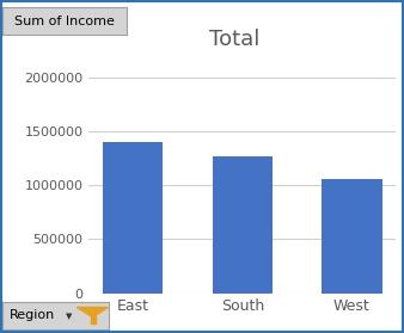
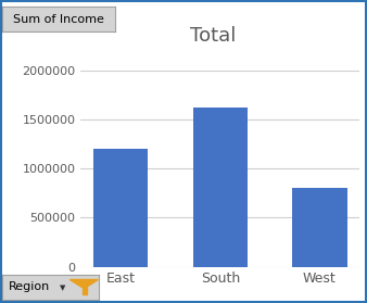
East: 1400000 -> 1200000
South: 1270000 -> 1620000
West: 1060000 -> 800000
